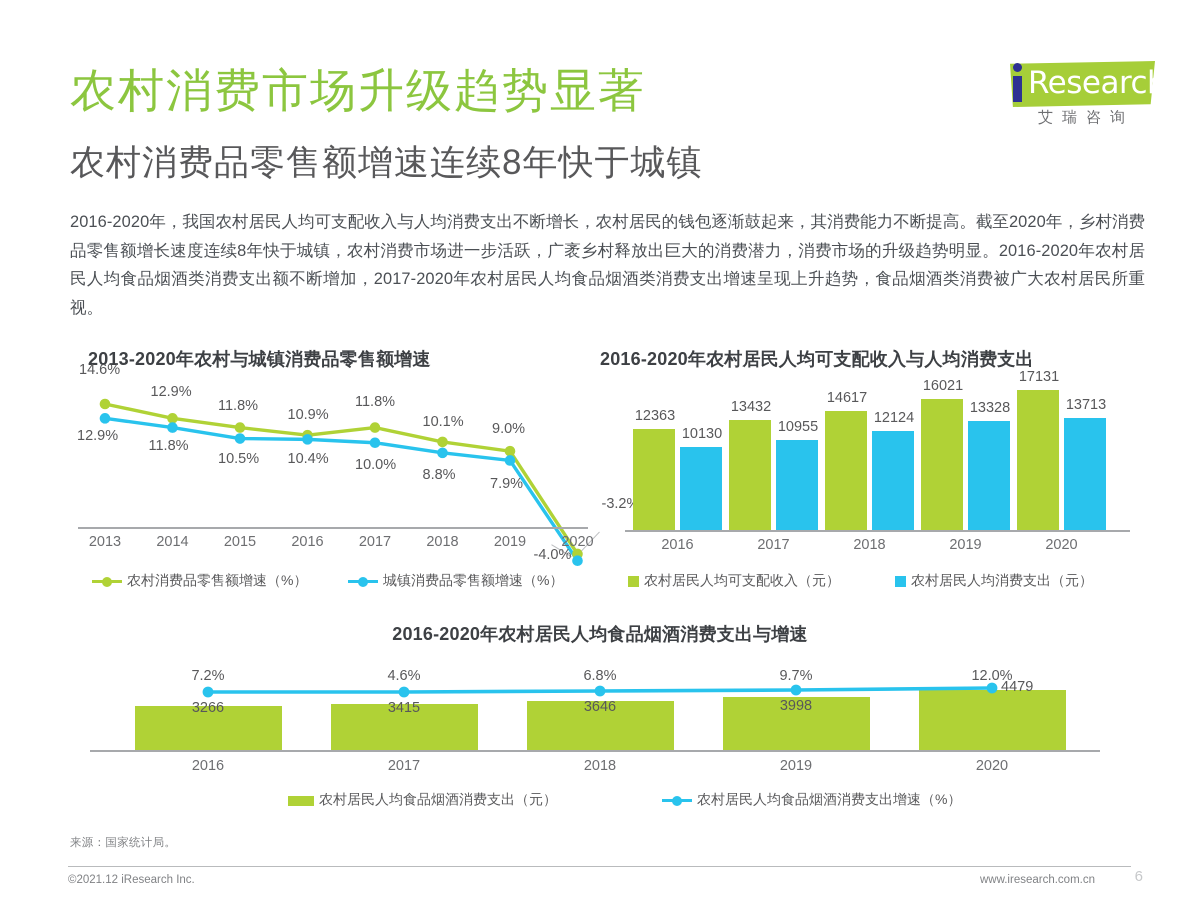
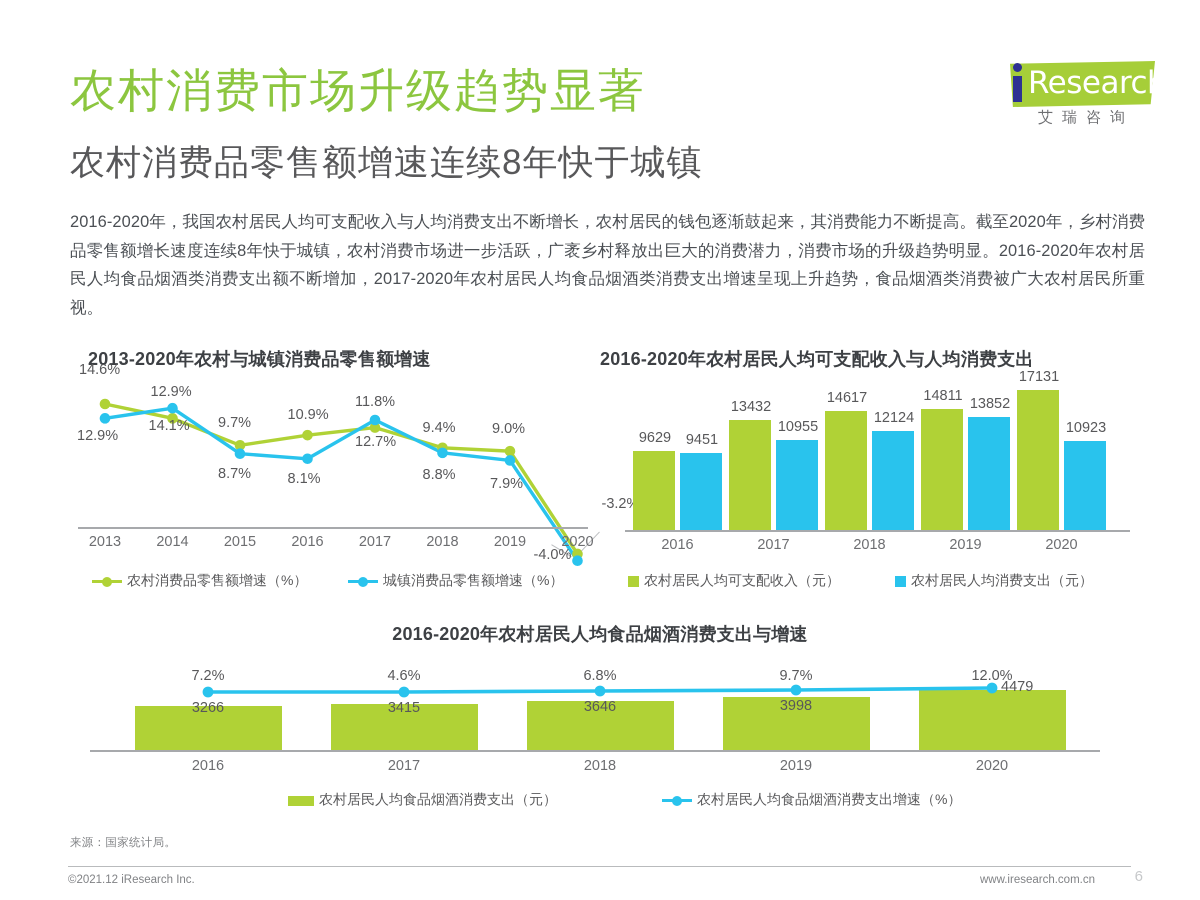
2013-2020年农村与城镇消费品零售额增速/城镇消费品零售额增速（%）/2014: 11.8% -> 14.1%
2013-2020年农村与城镇消费品零售额增速/农村消费品零售额增速（%）/2015: 11.8% -> 9.7%
2013-2020年农村与城镇消费品零售额增速/城镇消费品零售额增速（%）/2015: 10.5% -> 8.7%
2013-2020年农村与城镇消费品零售额增速/城镇消费品零售额增速（%）/2016: 10.4% -> 8.1%
2013-2020年农村与城镇消费品零售额增速/城镇消费品零售额增速（%）/2017: 10.0% -> 12.7%
2013-2020年农村与城镇消费品零售额增速/农村消费品零售额增速（%）/2018: 10.1% -> 9.4%
2016-2020年农村居民人均可支配收入与人均消费支出/农村居民人均可支配收入（元）/2016: 12363 -> 9629
2016-2020年农村居民人均可支配收入与人均消费支出/农村居民人均消费支出（元）/2016: 10130 -> 9451
2016-2020年农村居民人均可支配收入与人均消费支出/农村居民人均可支配收入（元）/2019: 16021 -> 14811
2016-2020年农村居民人均可支配收入与人均消费支出/农村居民人均消费支出（元）/2019: 13328 -> 13852
2016-2020年农村居民人均可支配收入与人均消费支出/农村居民人均消费支出（元）/2020: 13713 -> 10923
